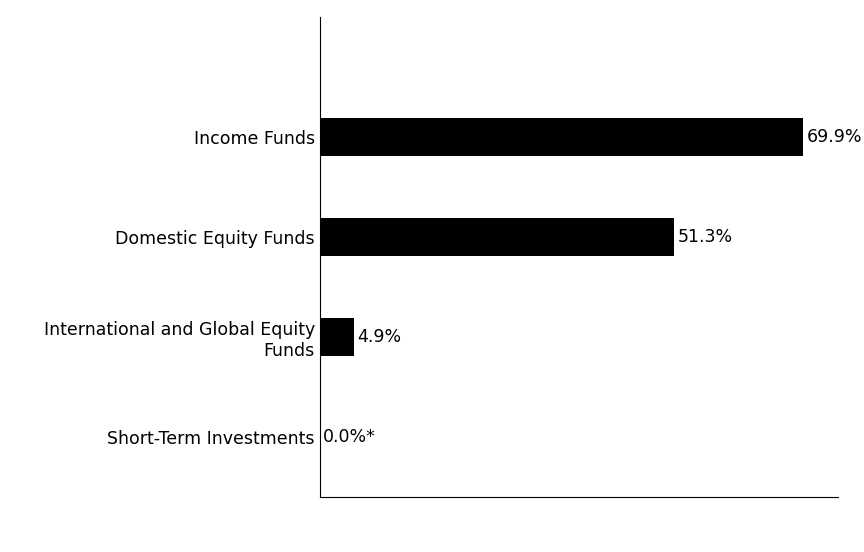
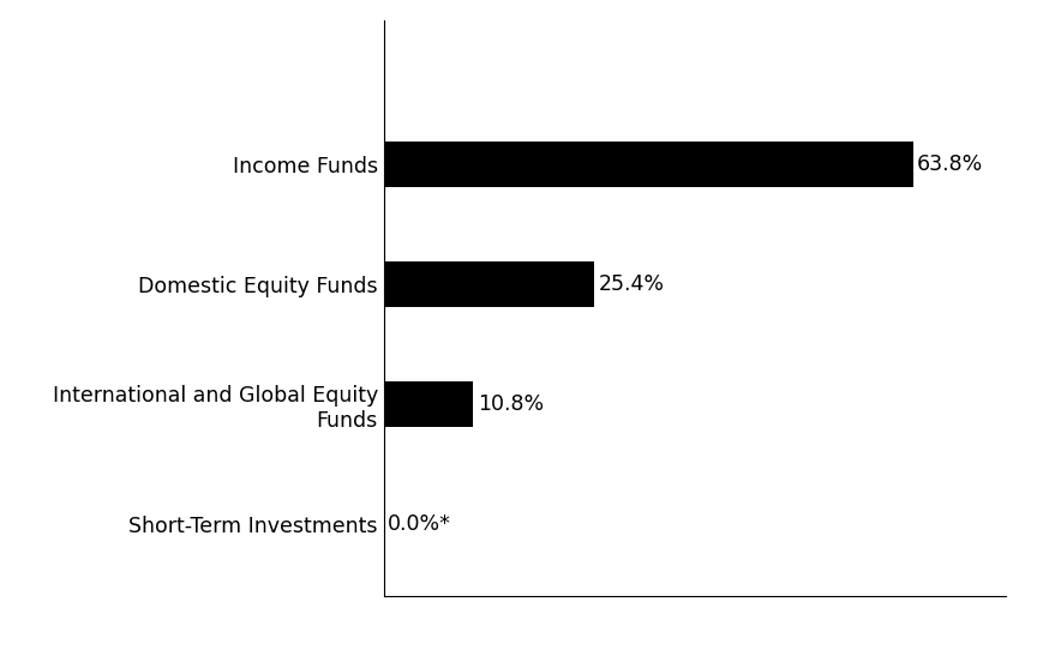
Income Funds: 69.9% -> 63.8%
Domestic Equity Funds: 51.3% -> 25.4%
International and Global Equity Funds: 4.9% -> 10.8%
